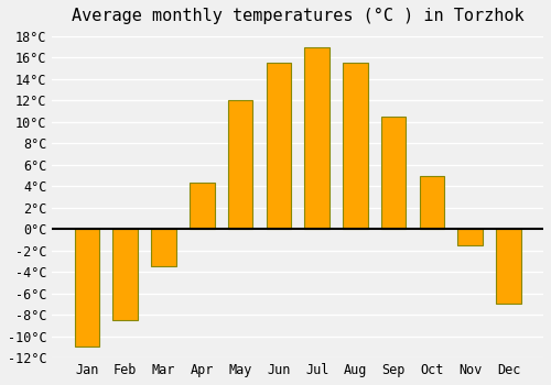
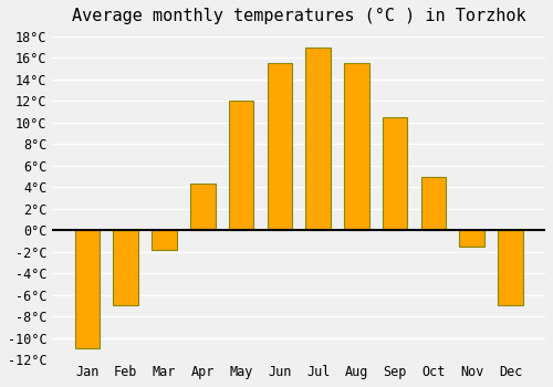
Feb: -8.5°C -> -7.0°C
Mar: -3.5°C -> -1.8°C
